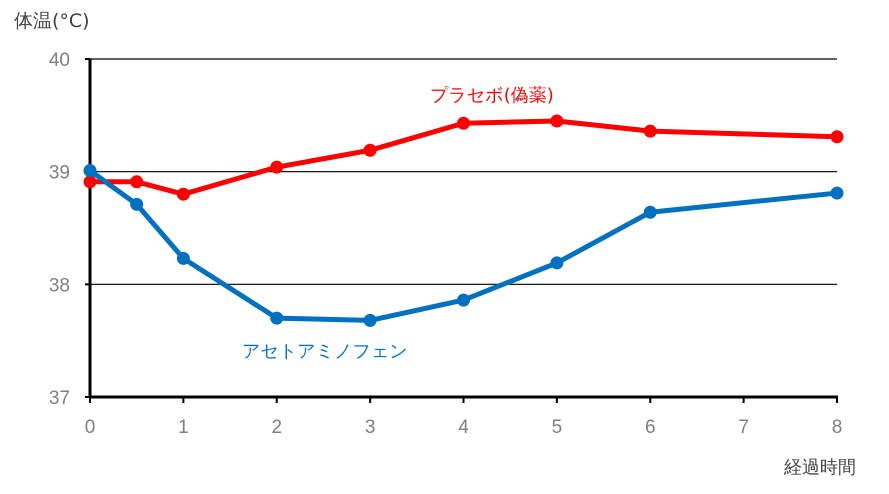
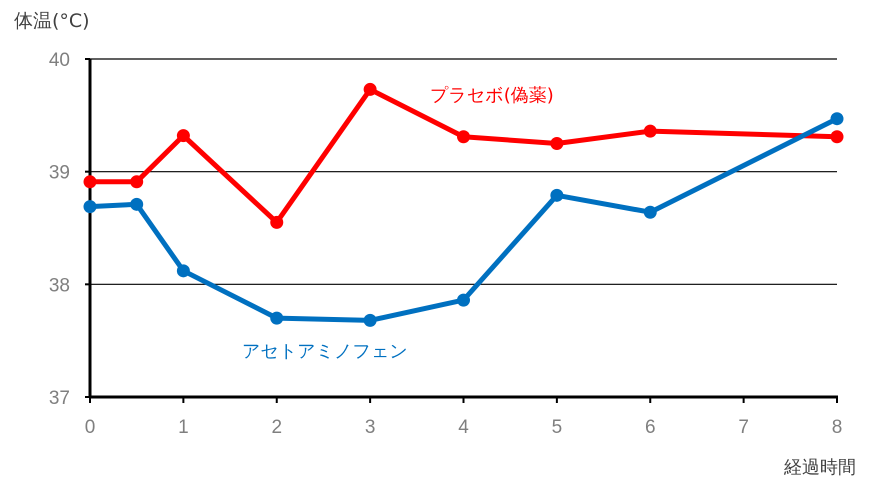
アセトアミノフェン/0: 39.01 -> 38.69
プラセボ(偽薬)/1: 38.80 -> 39.32
アセトアミノフェン/1: 38.23 -> 38.12
プラセボ(偽薬)/2: 39.04 -> 38.55
プラセボ(偽薬)/3: 39.19 -> 39.73
プラセボ(偽薬)/4: 39.43 -> 39.31
プラセボ(偽薬)/5: 39.45 -> 39.25
アセトアミノフェン/5: 38.19 -> 38.79
アセトアミノフェン/8: 38.81 -> 39.47
